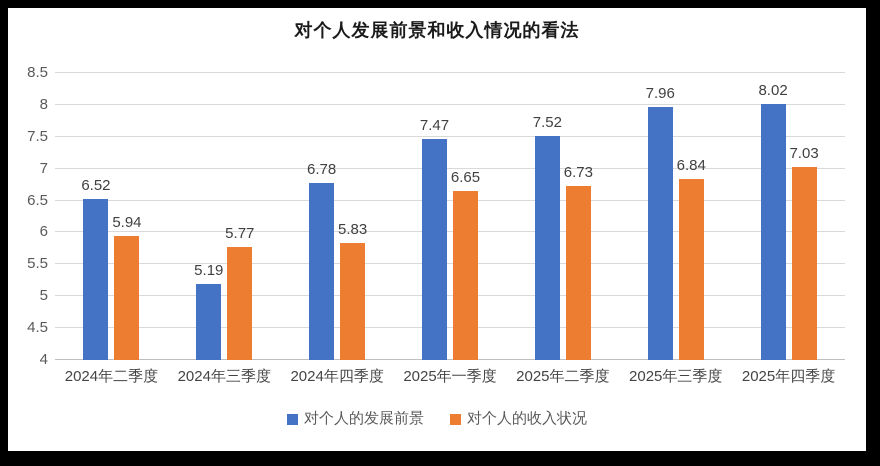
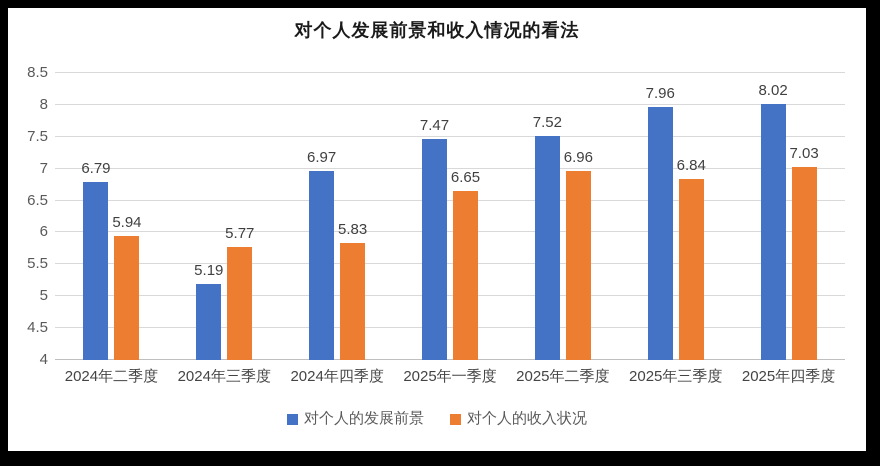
对个人的发展前景/2024年二季度: 6.52 -> 6.79
对个人的发展前景/2024年四季度: 6.78 -> 6.97
对个人的收入状况/2025年二季度: 6.73 -> 6.96
